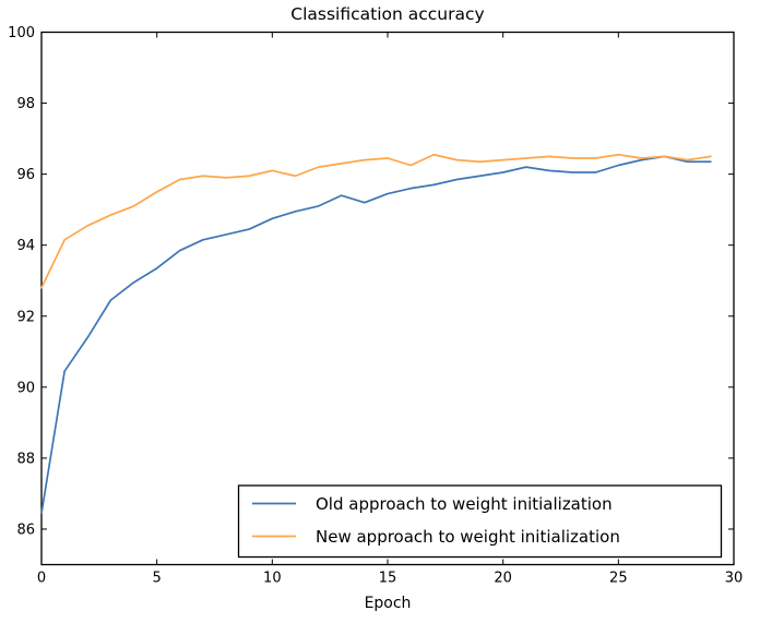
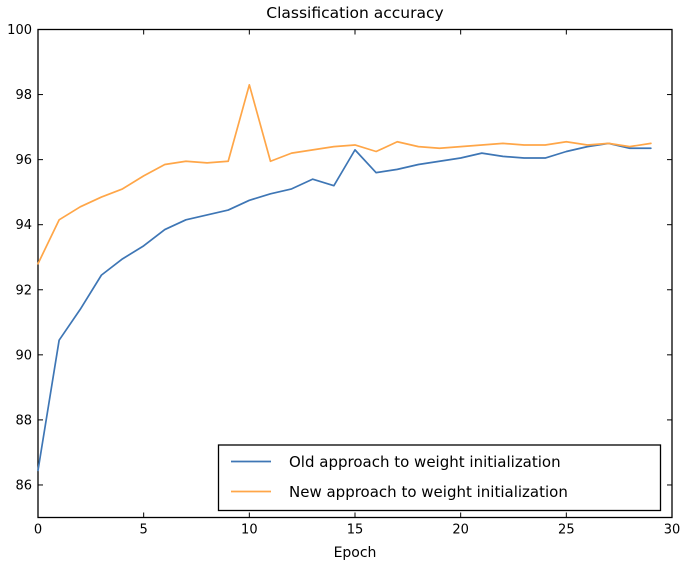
New approach to weight initialization/10: 96.1 -> 98.3
Old approach to weight initialization/15: 95.5 -> 96.3
